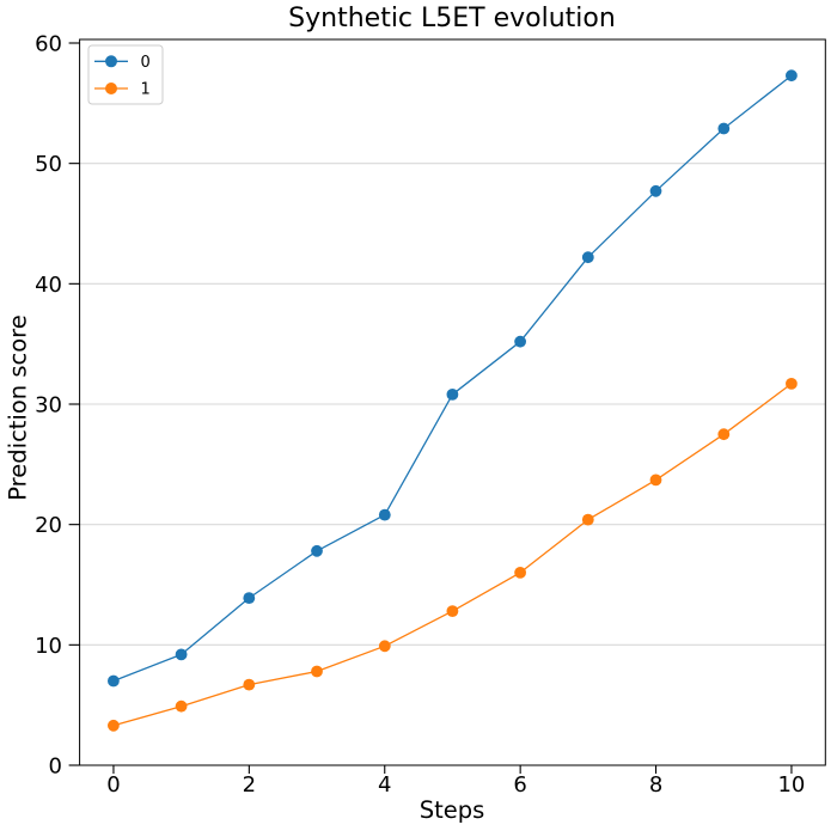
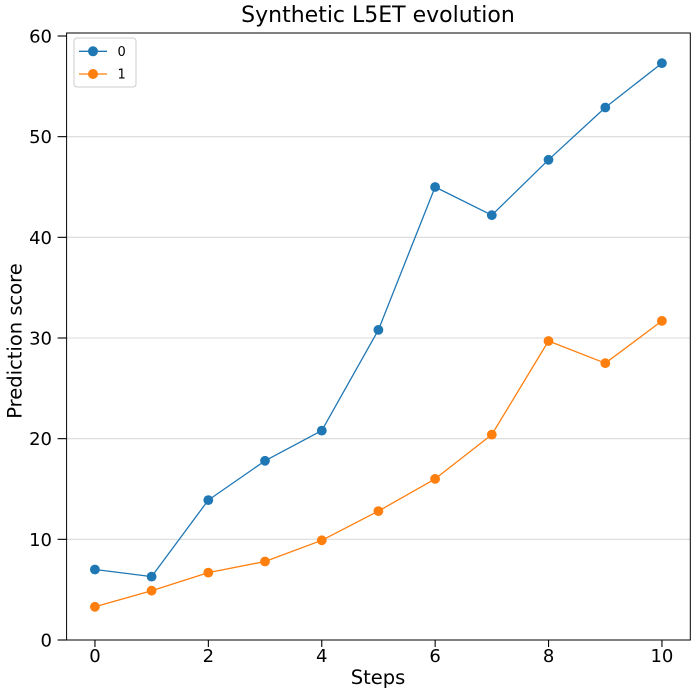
0/1: 9.2 -> 6.3
0/6: 35.2 -> 45.0
1/8: 23.7 -> 29.7
